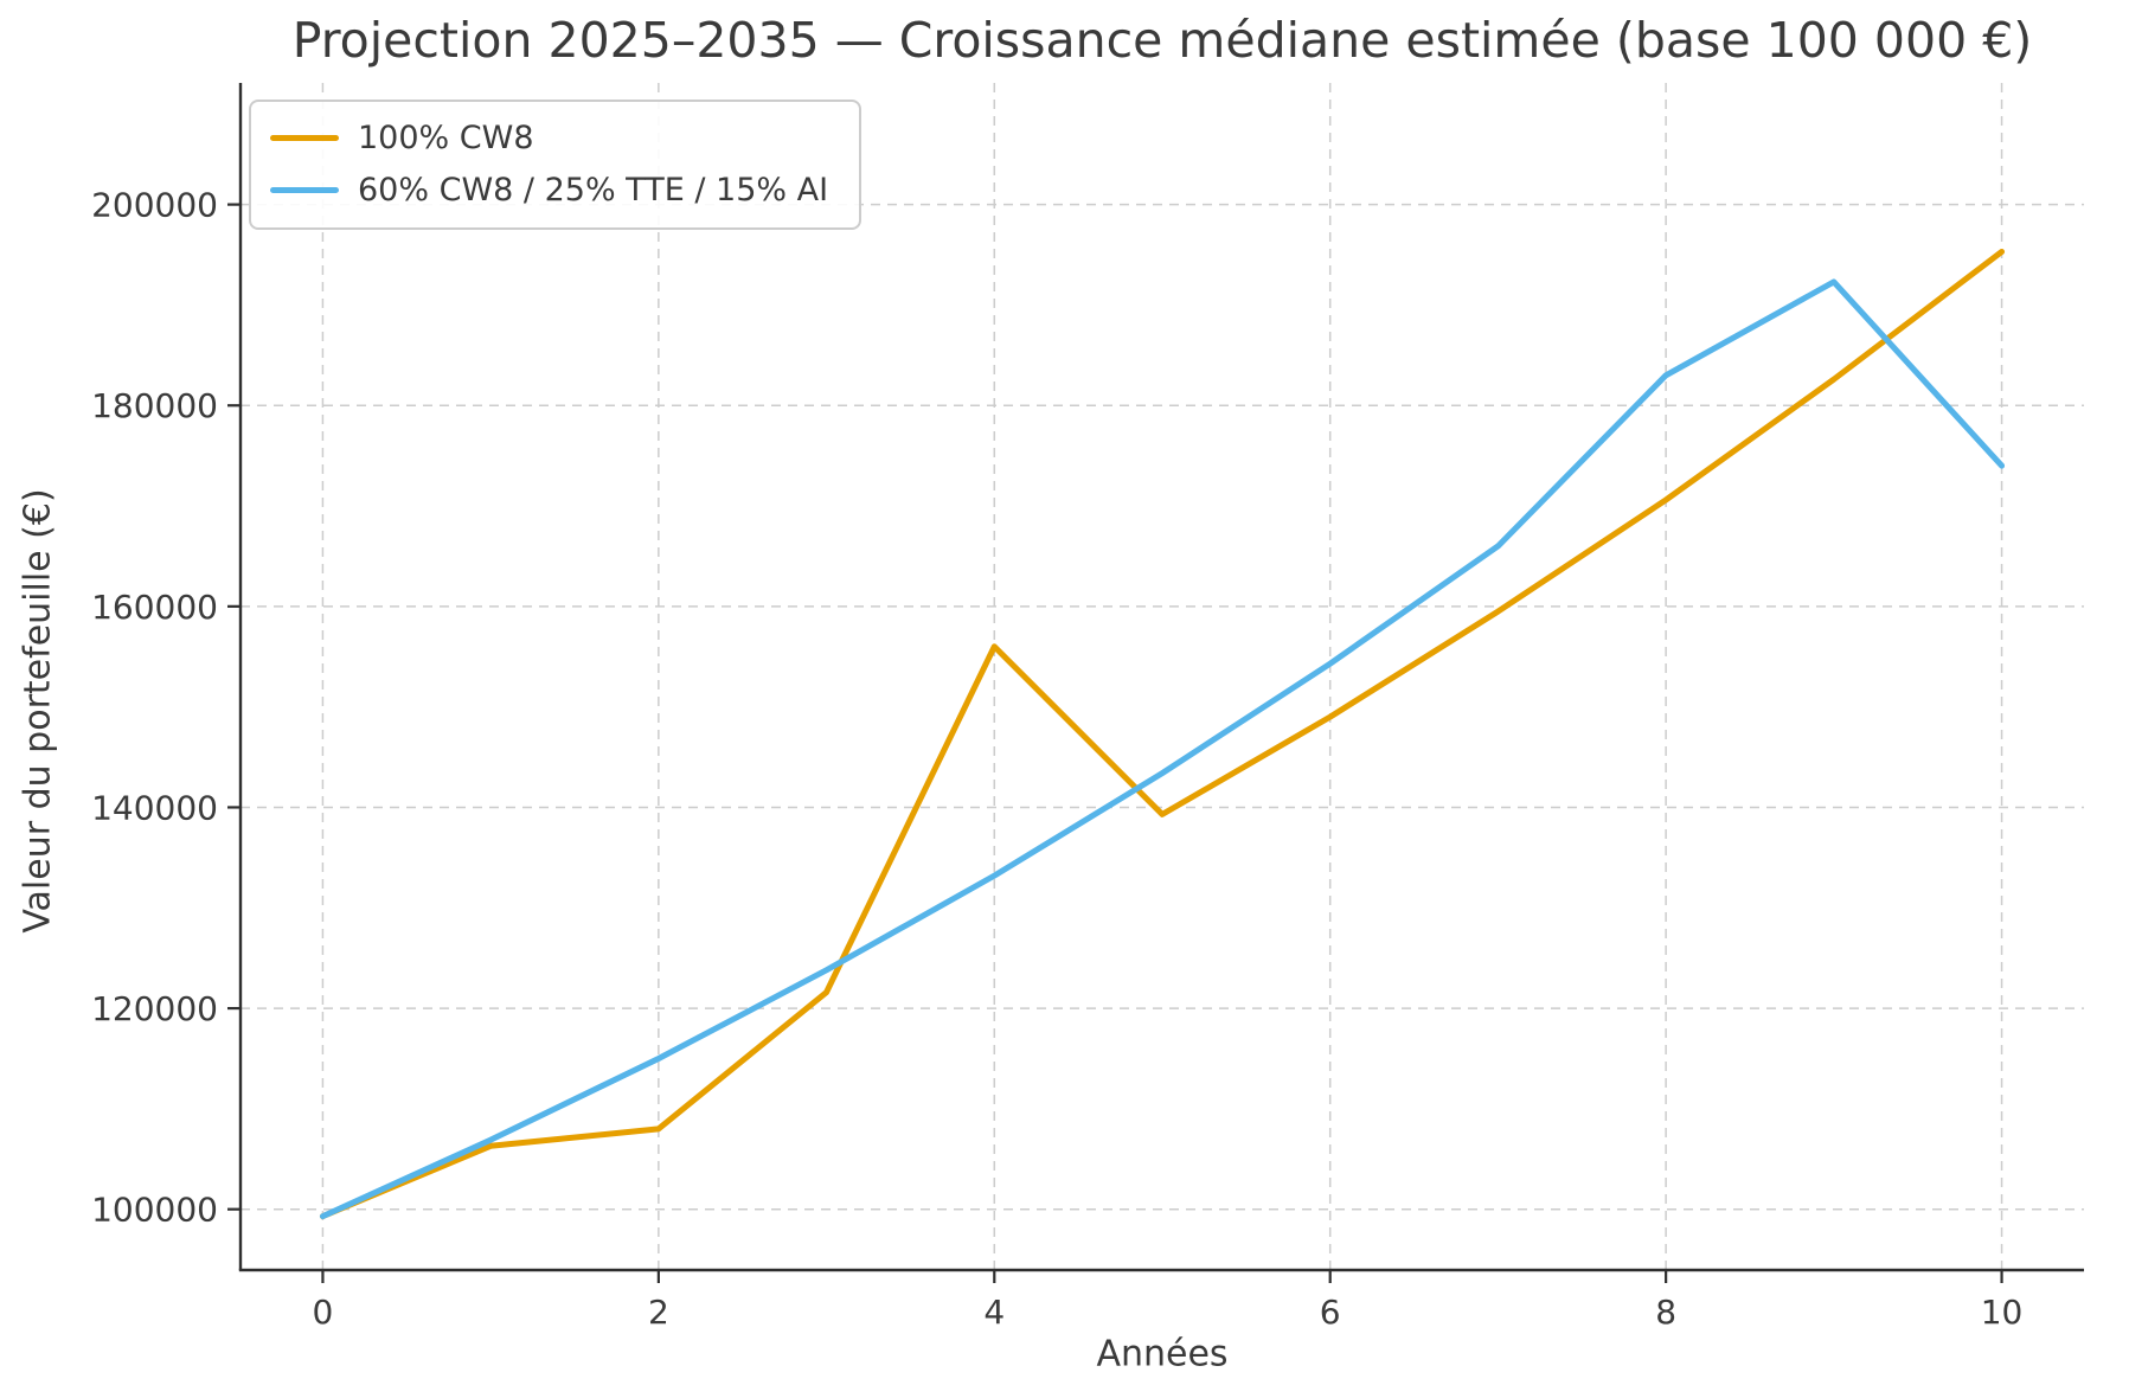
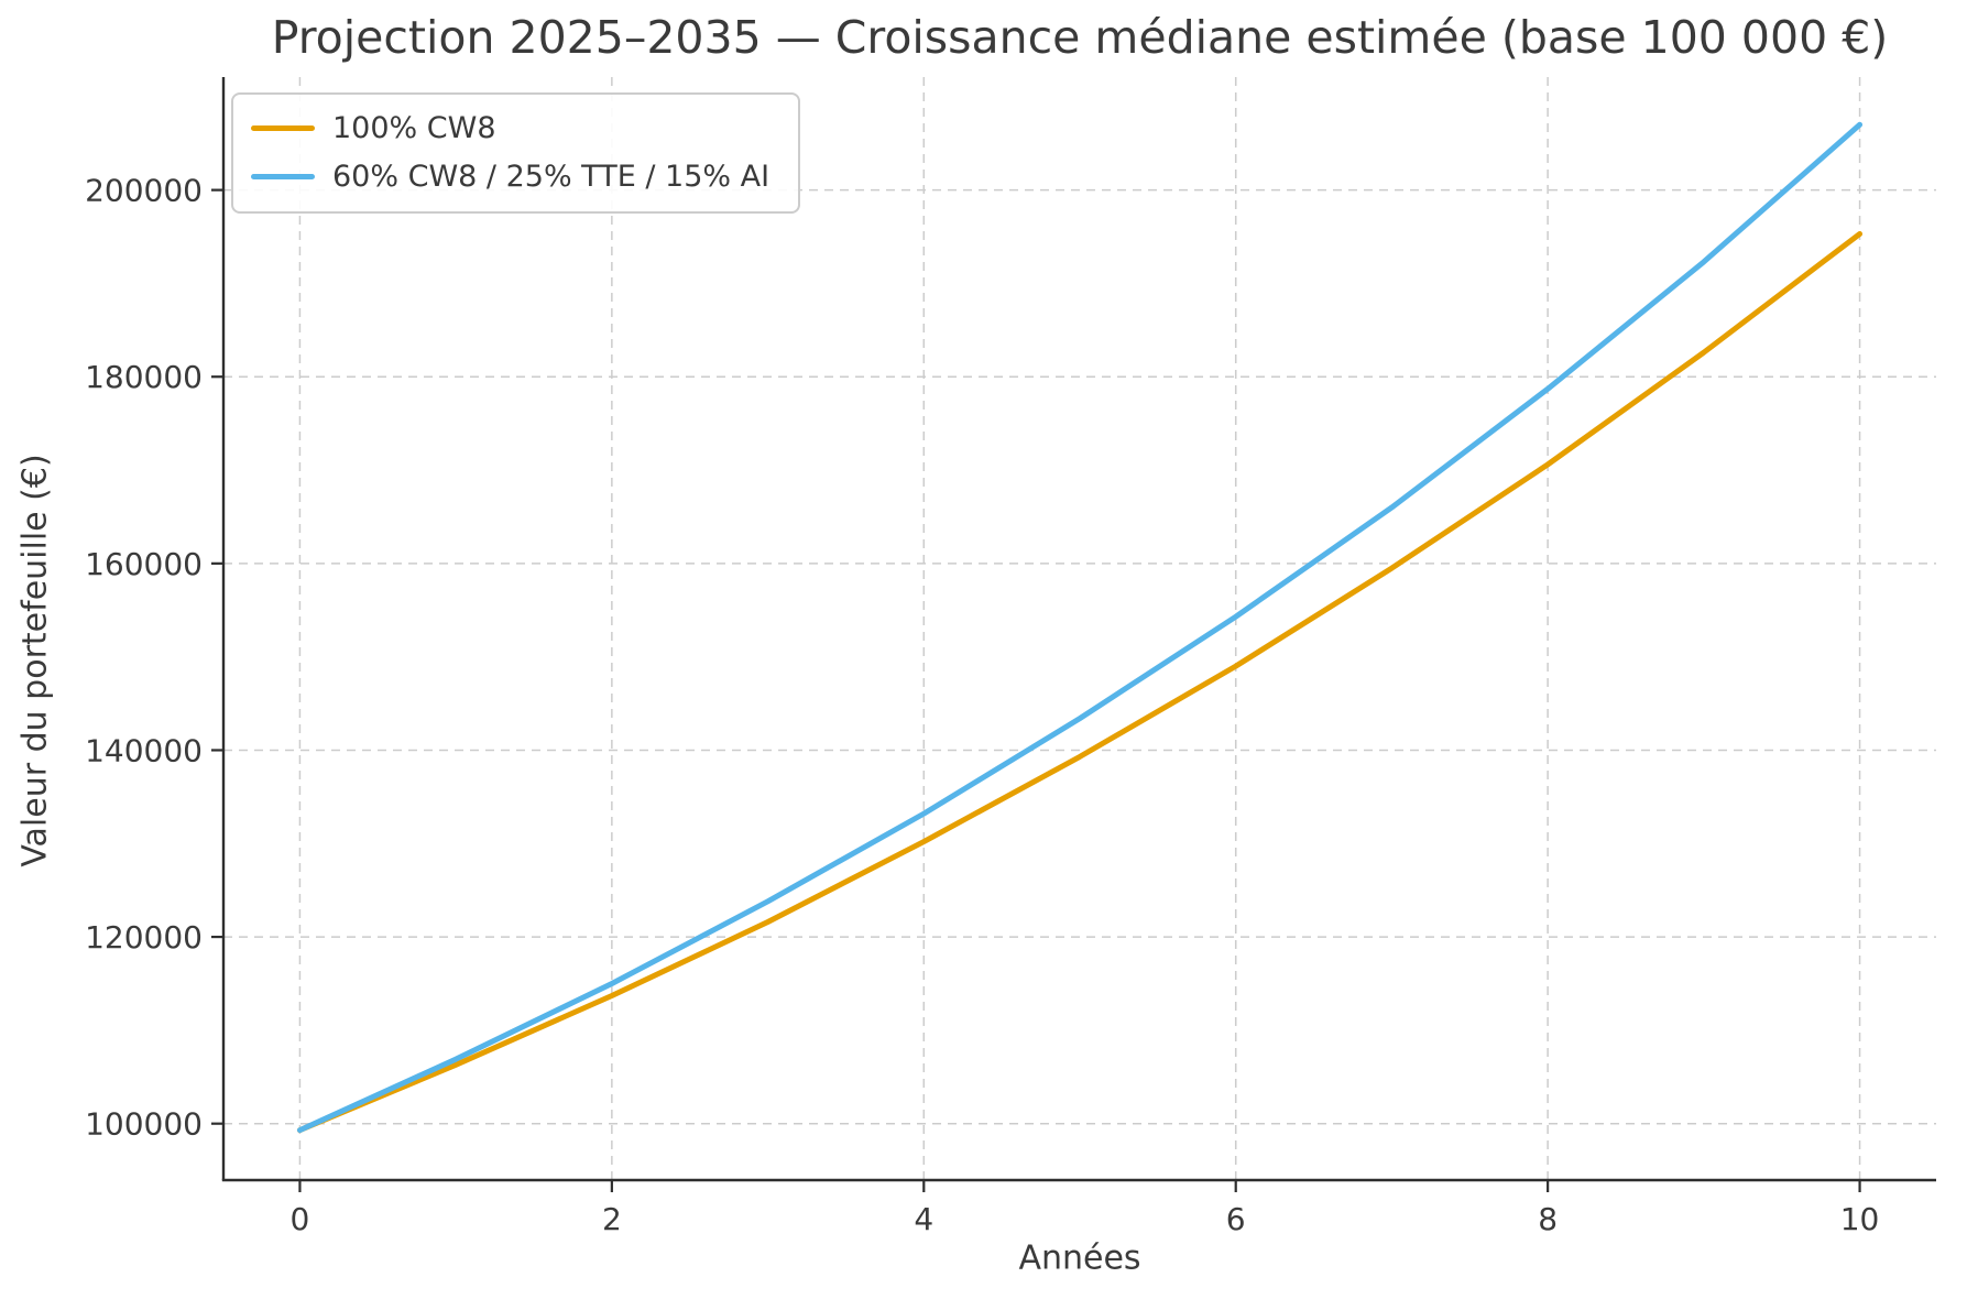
100% CW8/2: 108000 -> 114000
100% CW8/4: 156000 -> 130000
60% CW8 / 25% TTE / 15% AI/8: 183000 -> 179000
60% CW8 / 25% TTE / 15% AI/10: 174000 -> 207000
